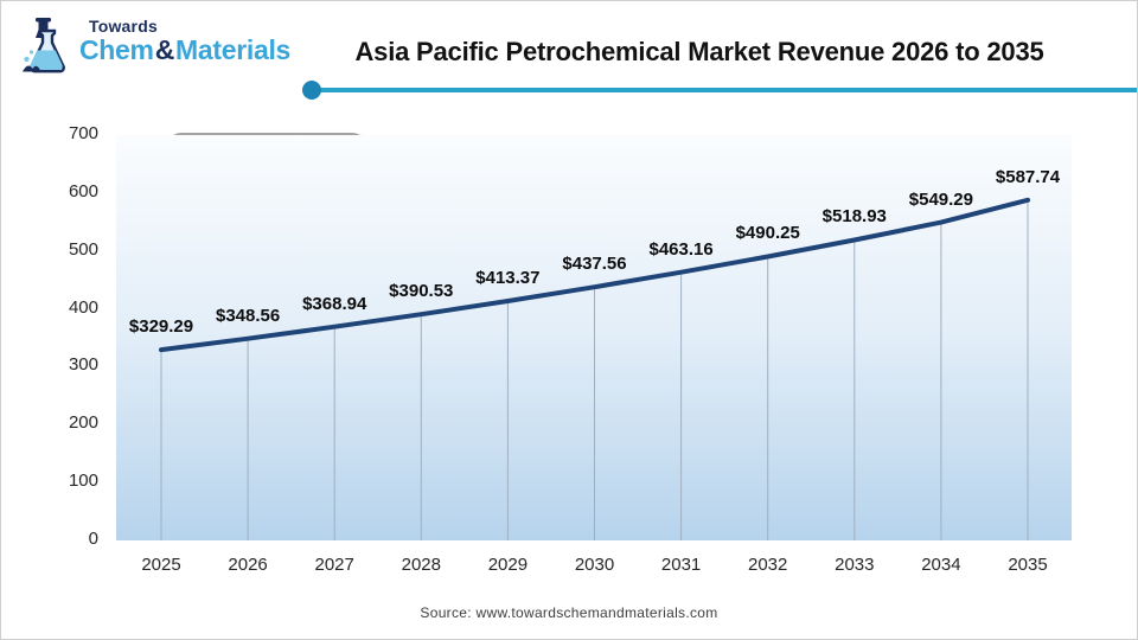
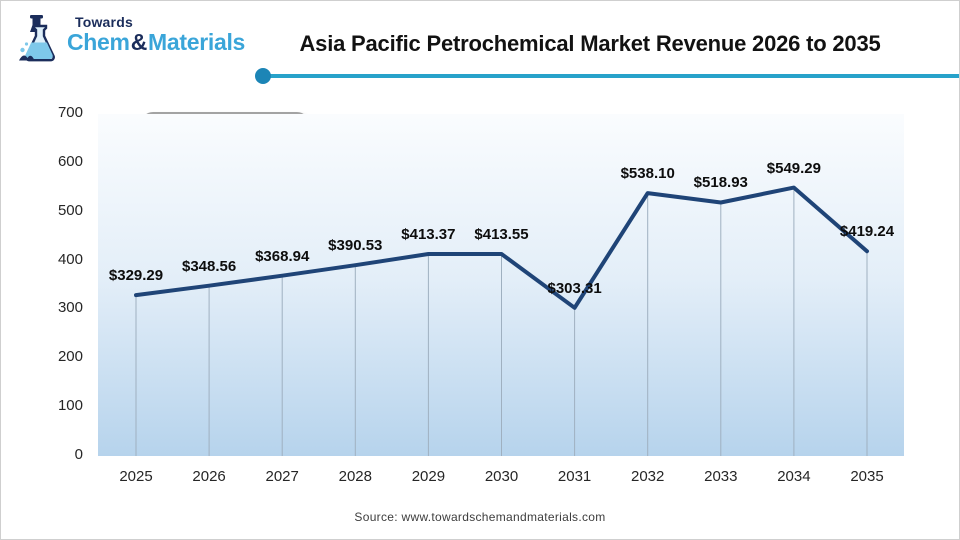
2030: $437.56 -> $413.55
2031: $463.16 -> $303.31
2032: $490.25 -> $538.10
2035: $587.74 -> $419.24
